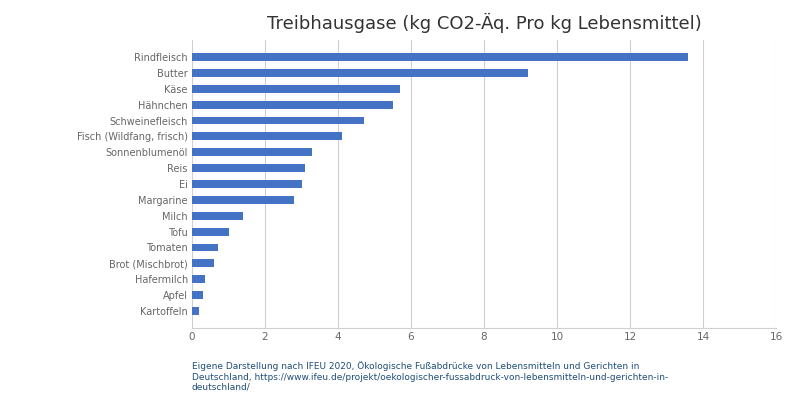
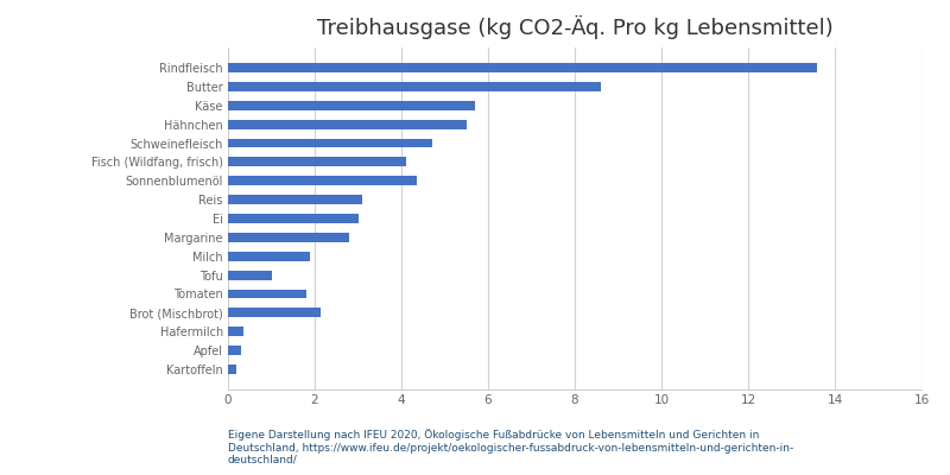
Butter: 9.20 -> 8.60
Sonnenblumenöl: 3.30 -> 4.35
Milch: 1.40 -> 1.90
Tomaten: 0.70 -> 1.80
Brot (Mischbrot): 0.60 -> 2.15
